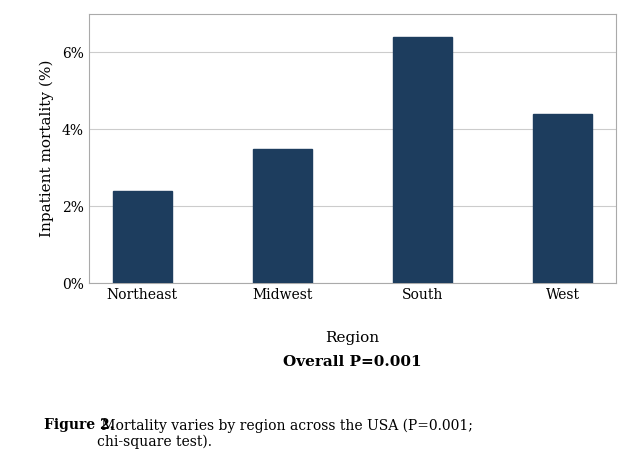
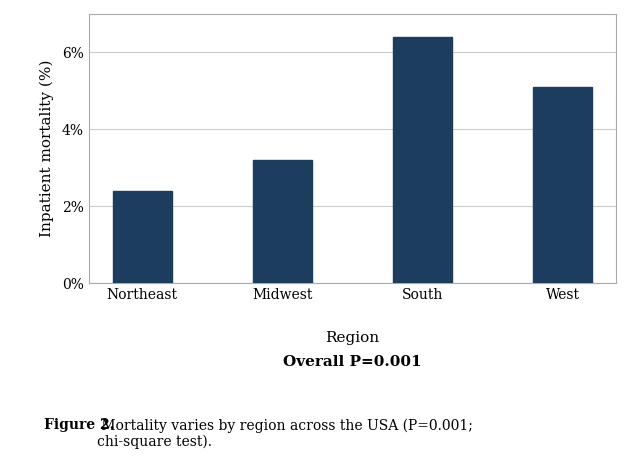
Midwest: 3.5% -> 3.2%
West: 4.4% -> 5.1%
